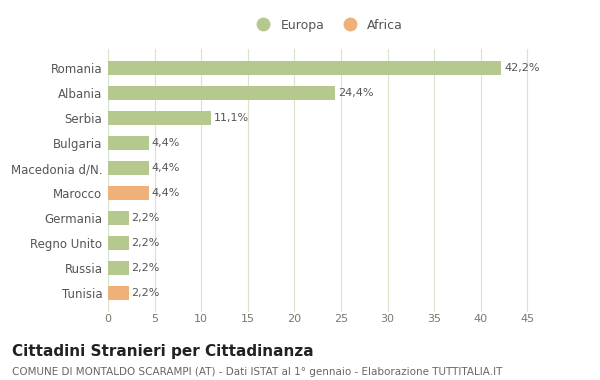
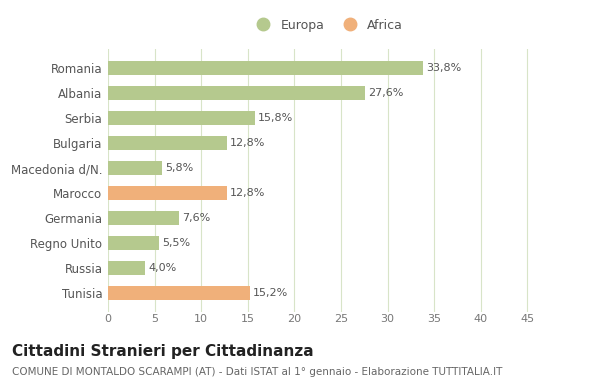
Romania: 42,2% -> 33,8%
Albania: 24,4% -> 27,6%
Serbia: 11,1% -> 15,8%
Bulgaria: 4,4% -> 12,8%
Macedonia d/N.: 4,4% -> 5,8%
Marocco: 4,4% -> 12,8%
Germania: 2,2% -> 7,6%
Regno Unito: 2,2% -> 5,5%
Russia: 2,2% -> 4,0%
Tunisia: 2,2% -> 15,2%
